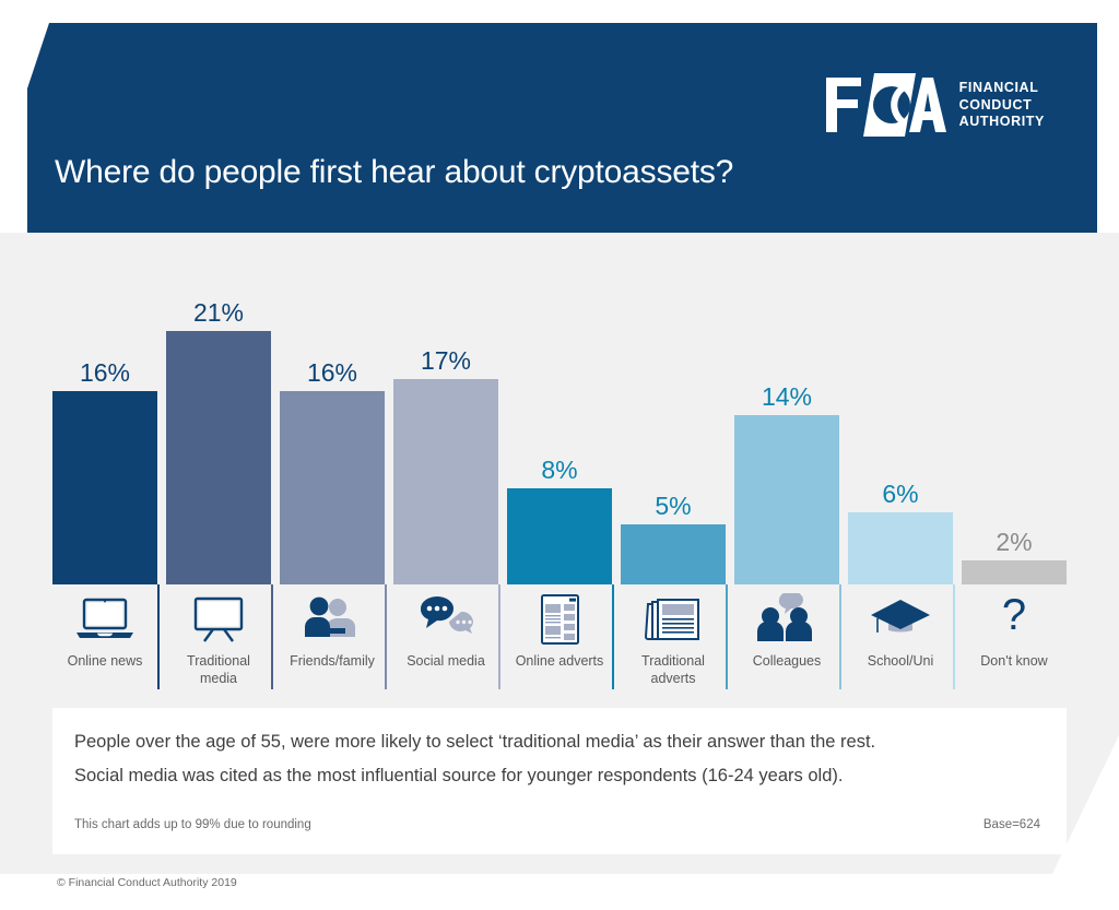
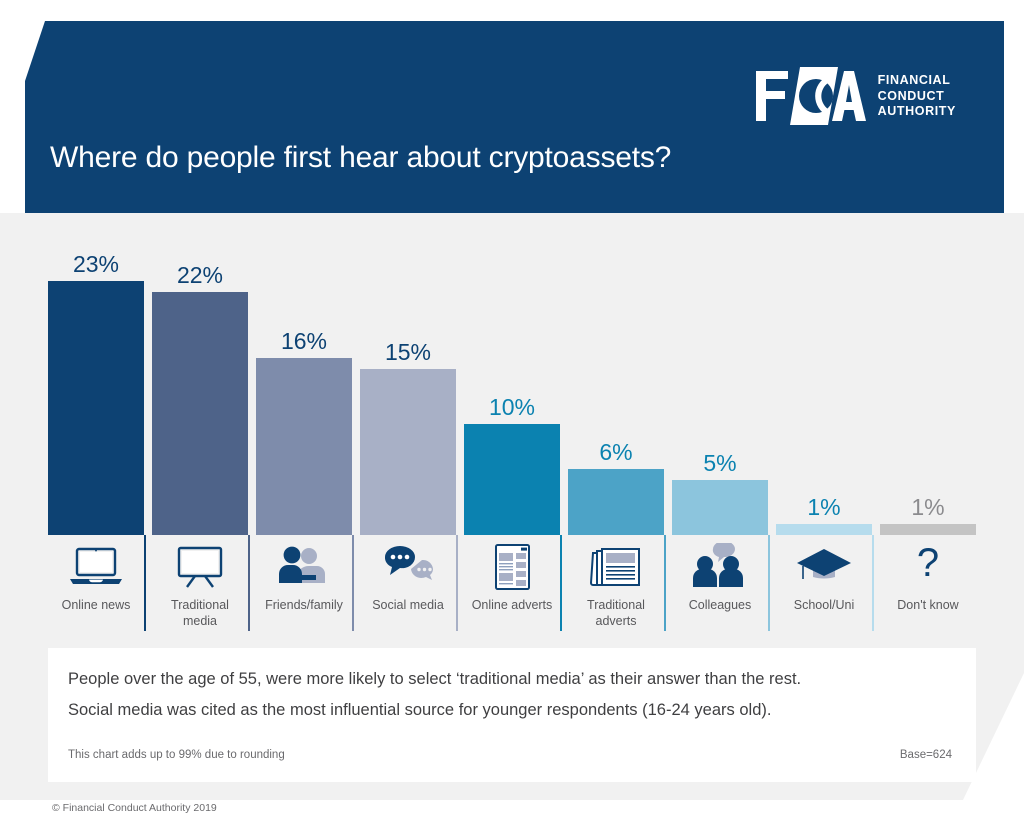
Online news: 16% -> 23%
Traditional media: 21% -> 22%
Social media: 17% -> 15%
Online adverts: 8% -> 10%
Traditional adverts: 5% -> 6%
Colleagues: 14% -> 5%
School/Uni: 6% -> 1%
Don't know: 2% -> 1%
